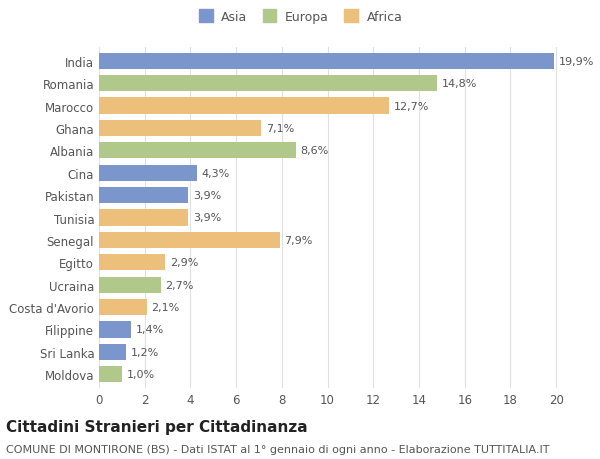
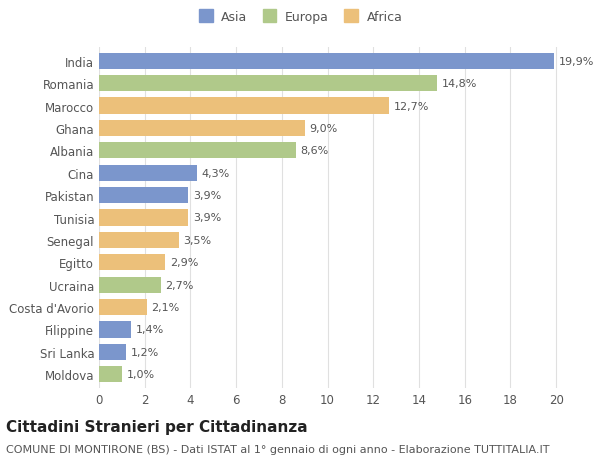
Ghana: 7,1% -> 9,0%
Senegal: 7,9% -> 3,5%
